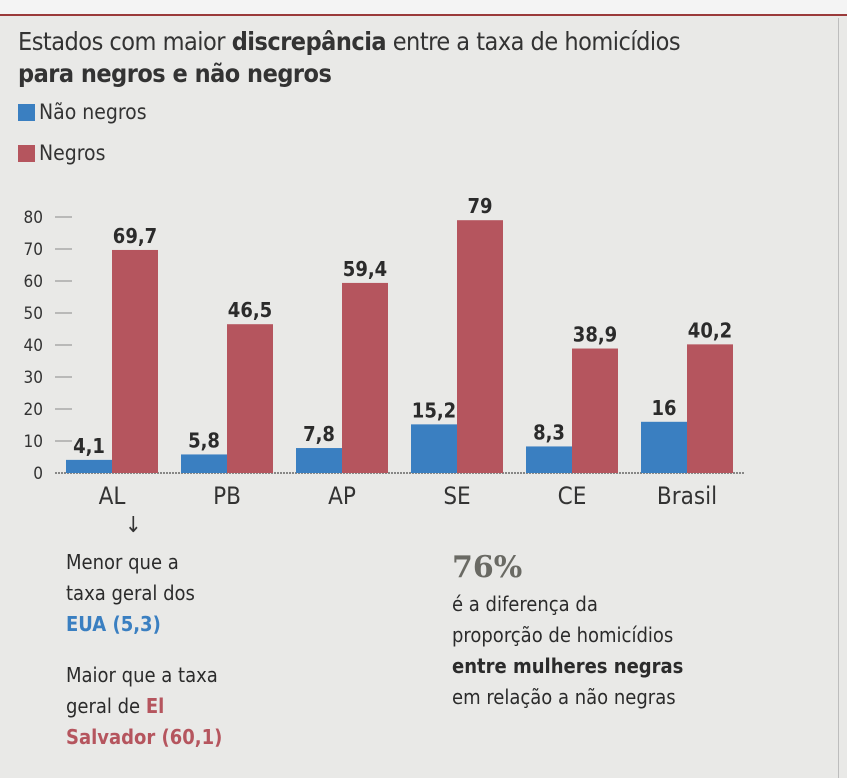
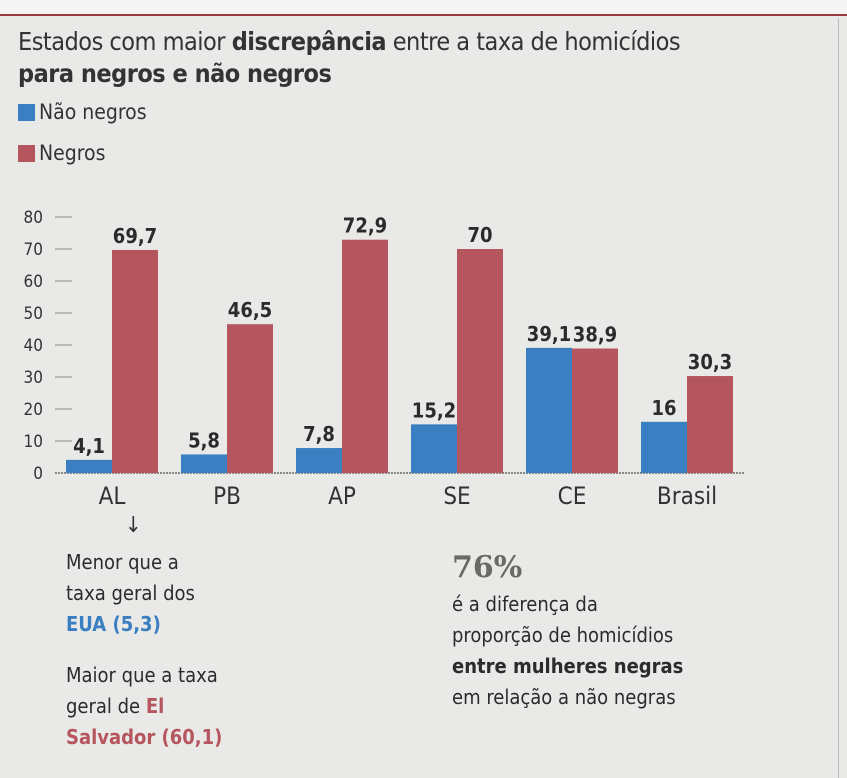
Negros/AP: 59,4 -> 72,9
Negros/SE: 79 -> 70
Não negros/CE: 8,3 -> 39,1
Negros/Brasil: 40,2 -> 30,3
